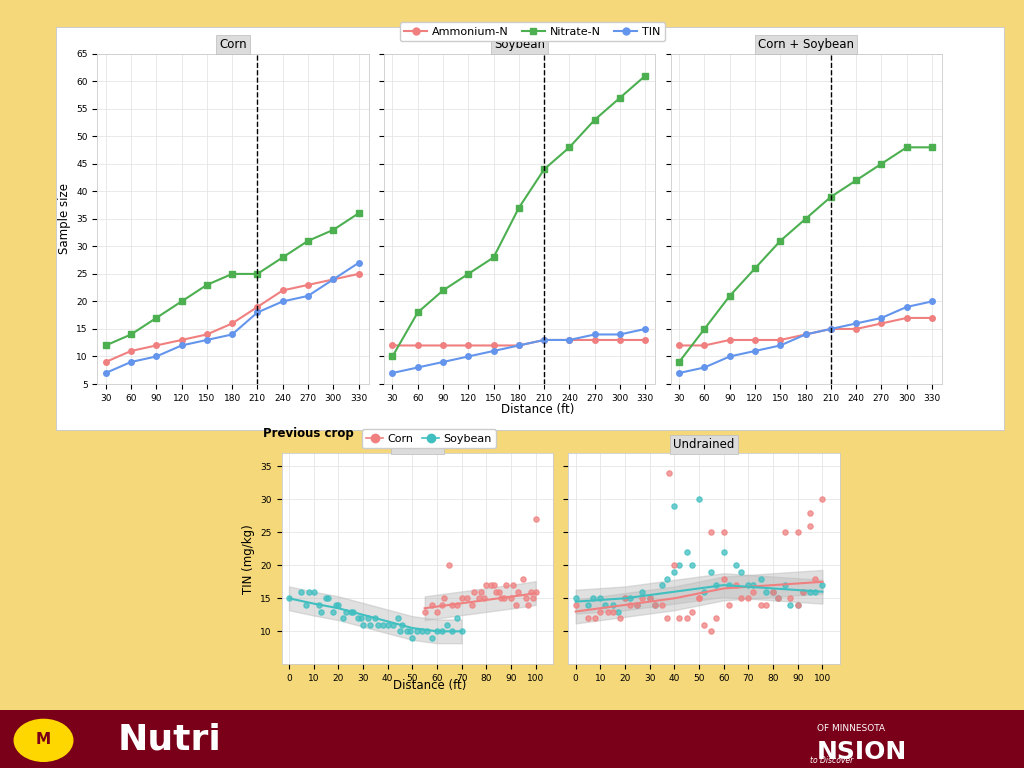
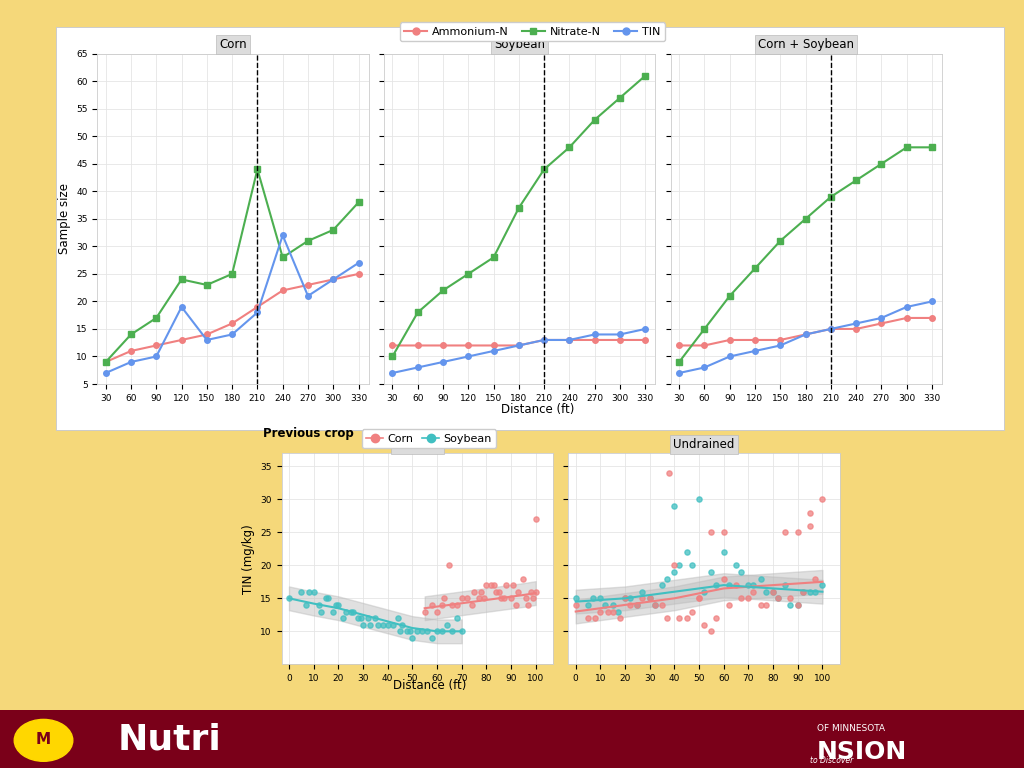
Corn/Nitrate-N/30: 12 -> 9
Corn/Nitrate-N/120: 20 -> 24
Corn/TIN/120: 12 -> 19
Corn/Nitrate-N/210: 25 -> 44
Corn/TIN/240: 20 -> 32
Corn/Nitrate-N/330: 36 -> 38
